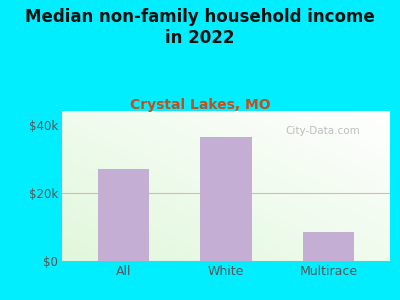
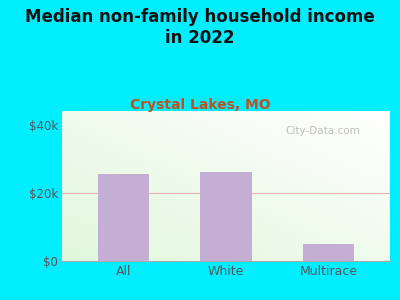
All: $27.0k -> $25.5k
White: $36.5k -> $26.0k
Multirace: $8.5k -> $5.0k
